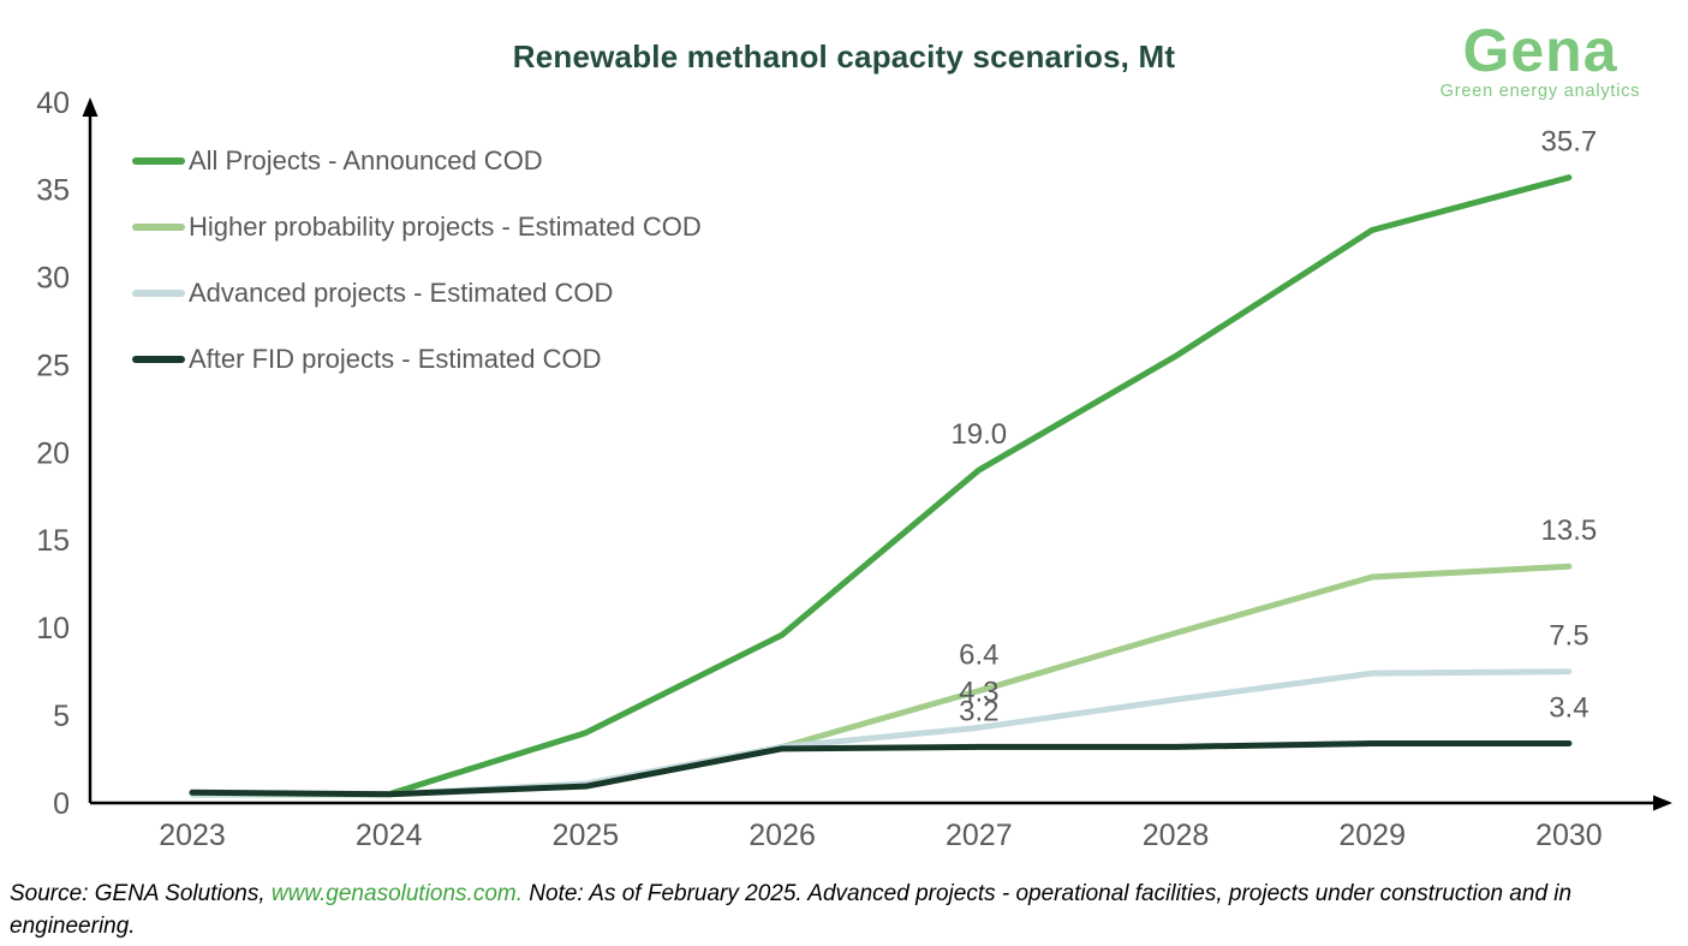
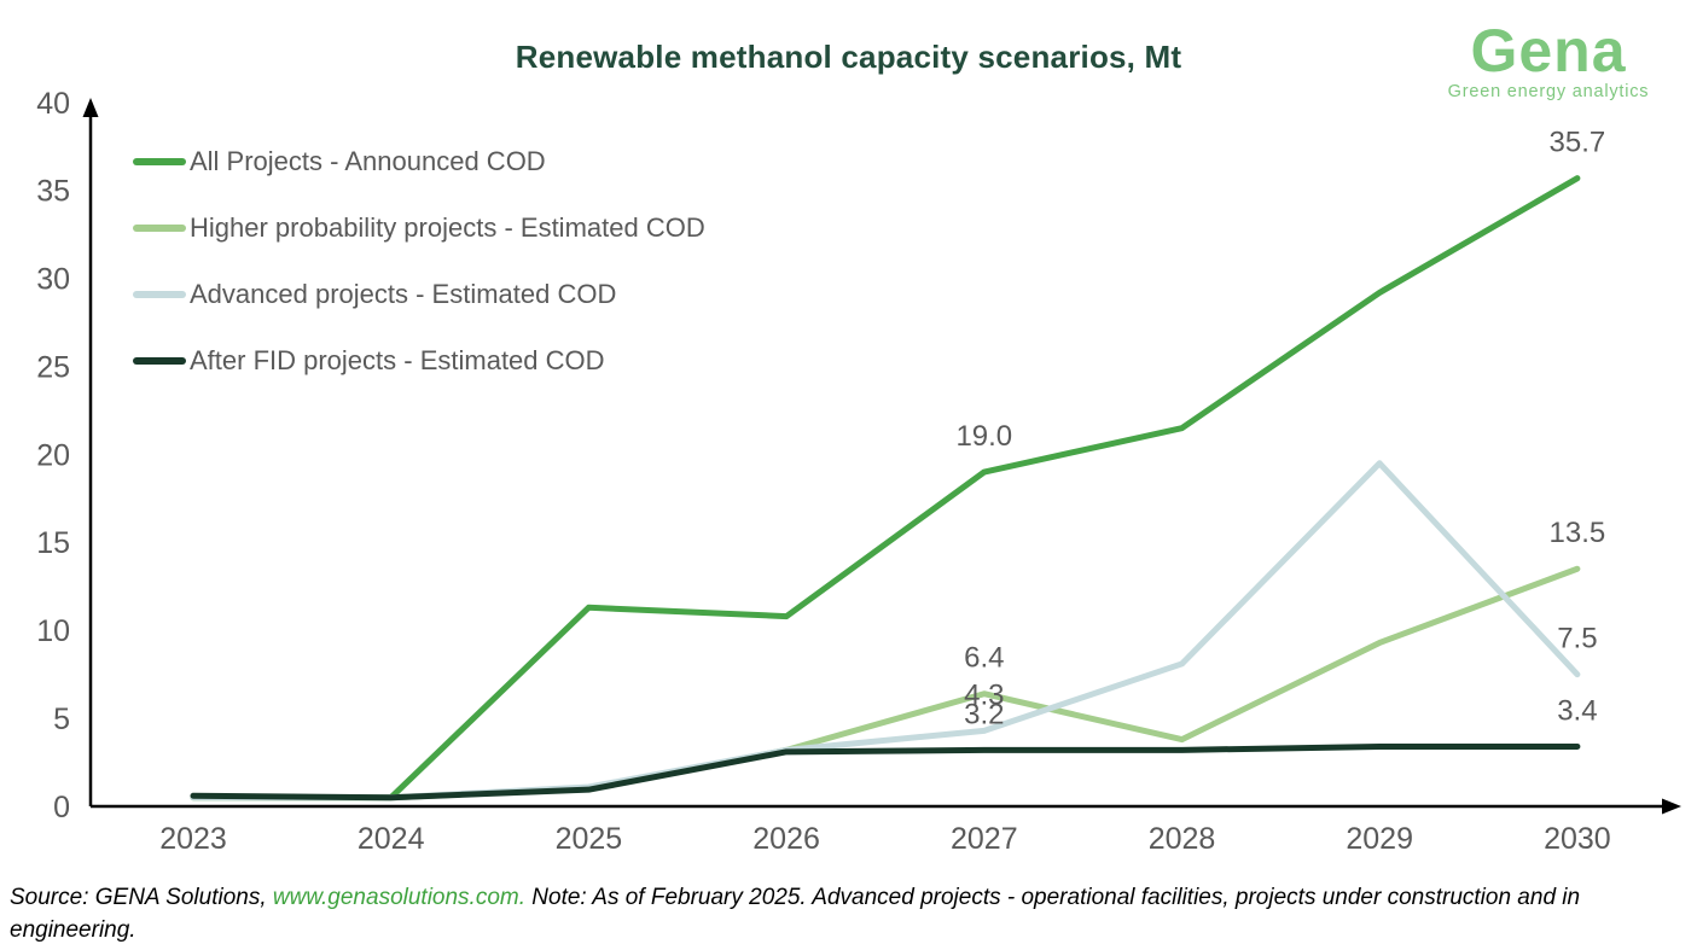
All Projects - Announced COD/2025: 4.0 -> 11.3
All Projects - Announced COD/2026: 9.6 -> 10.8
All Projects - Announced COD/2028: 25.5 -> 21.5
Higher probability projects - Estimated COD/2028: 9.7 -> 3.8
Advanced projects - Estimated COD/2028: 5.9 -> 8.1
All Projects - Announced COD/2029: 32.7 -> 29.2
Higher probability projects - Estimated COD/2029: 12.9 -> 9.3
Advanced projects - Estimated COD/2029: 7.4 -> 19.5
